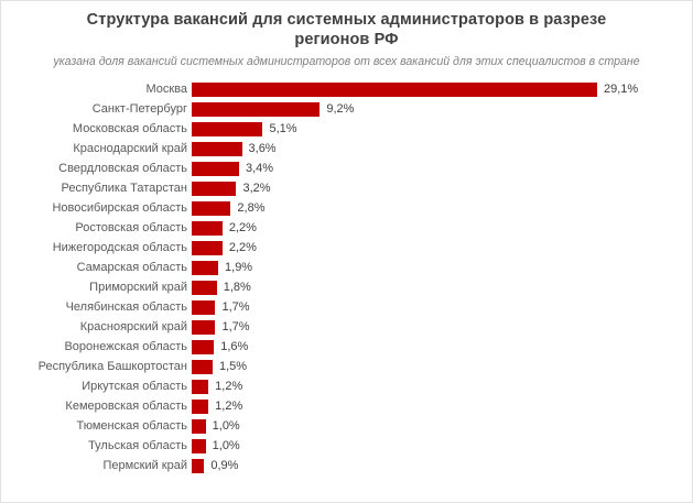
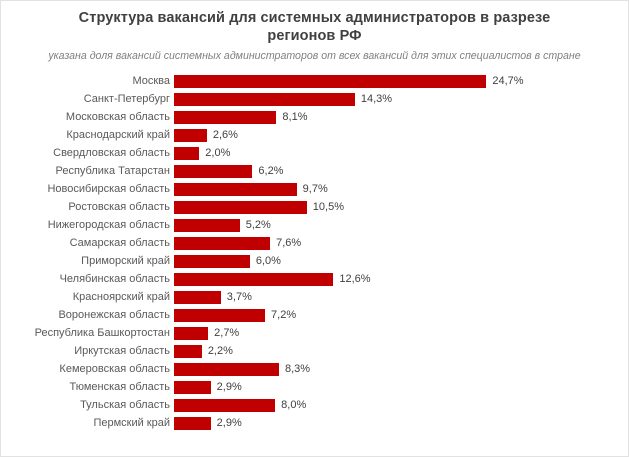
Москва: 29,1% -> 24,7%
Санкт-Петербург: 9,2% -> 14,3%
Московская область: 5,1% -> 8,1%
Краснодарский край: 3,6% -> 2,6%
Свердловская область: 3,4% -> 2,0%
Республика Татарстан: 3,2% -> 6,2%
Новосибирская область: 2,8% -> 9,7%
Ростовская область: 2,2% -> 10,5%
Нижегородская область: 2,2% -> 5,2%
Самарская область: 1,9% -> 7,6%
Приморский край: 1,8% -> 6,0%
Челябинская область: 1,7% -> 12,6%
Красноярский край: 1,7% -> 3,7%
Воронежская область: 1,6% -> 7,2%
Республика Башкортостан: 1,5% -> 2,7%
Иркутская область: 1,2% -> 2,2%
Кемеровская область: 1,2% -> 8,3%
Тюменская область: 1,0% -> 2,9%
Тульская область: 1,0% -> 8,0%
Пермский край: 0,9% -> 2,9%
